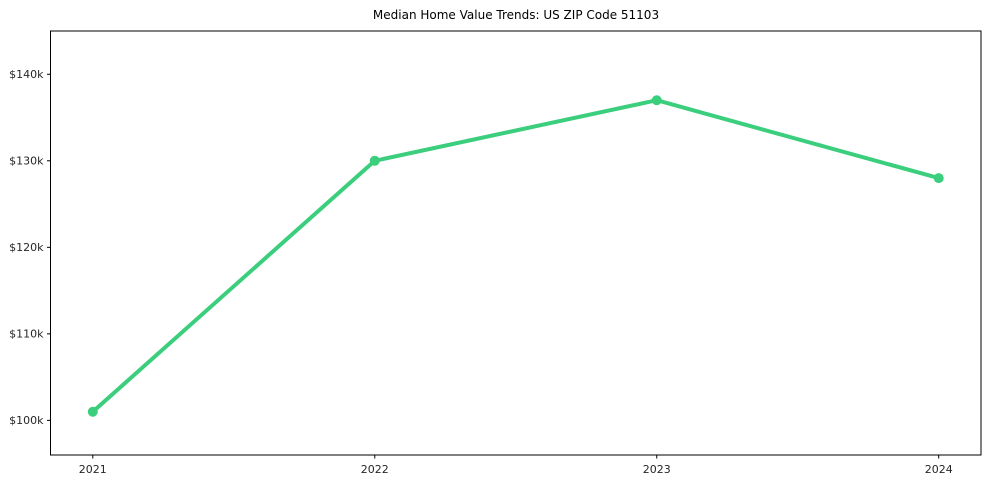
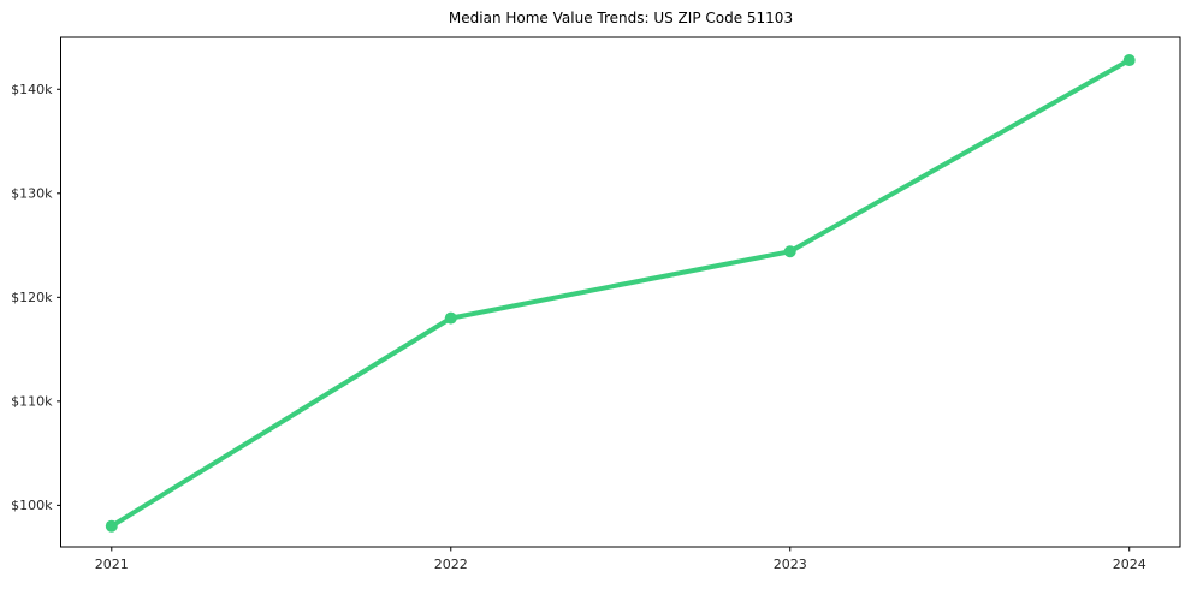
2021: $101k -> $98k
2022: $130k -> $118k
2023: $137k -> $124k
2024: $128k -> $143k
